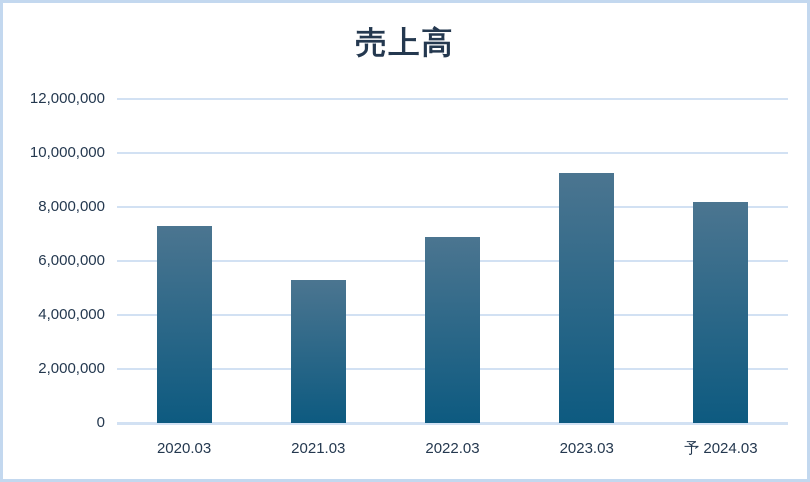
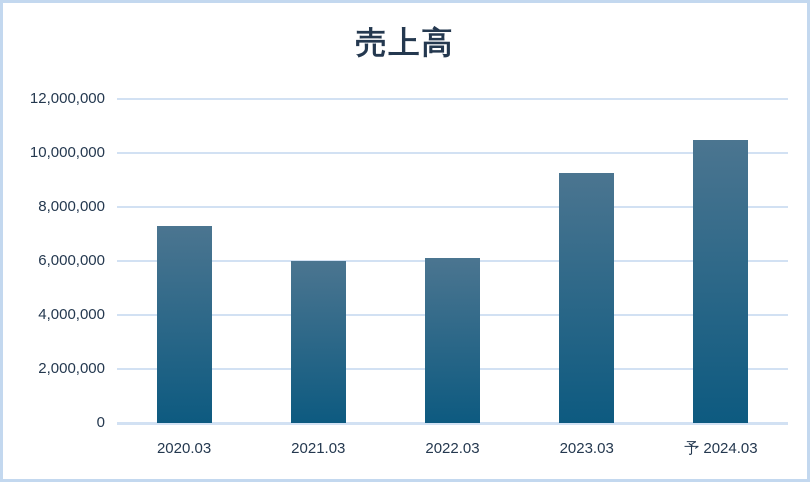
2021.03: 5300000 -> 6000000
2022.03: 6900000 -> 6100000
予 2024.03: 8200000 -> 10500000
